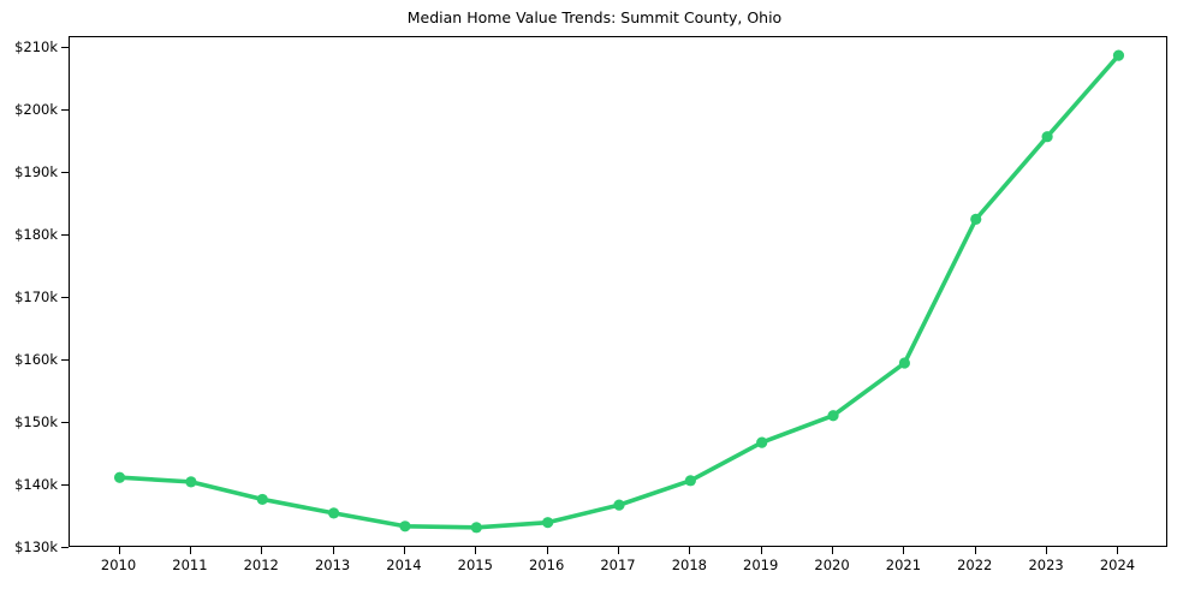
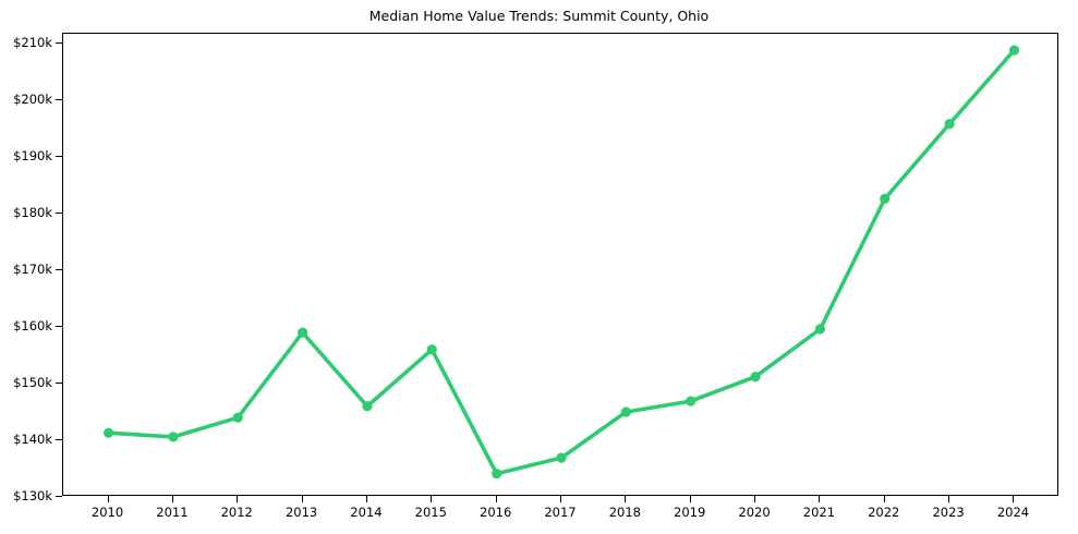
2012: $138k -> $144k
2013: $136k -> $159k
2014: $134k -> $146k
2015: $133k -> $156k
2018: $141k -> $145k
